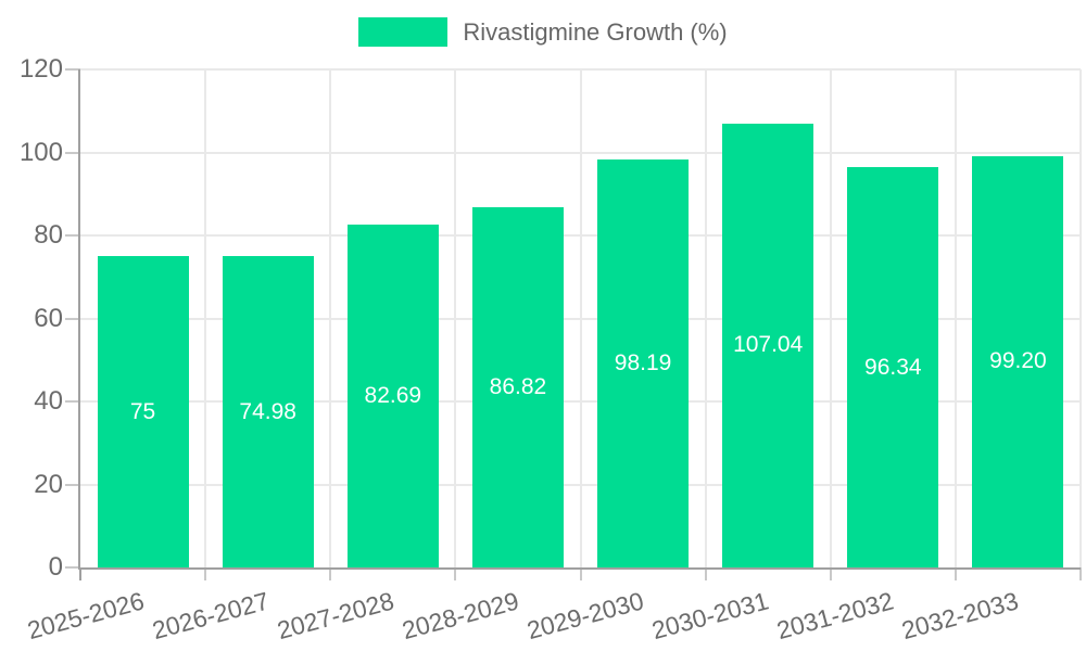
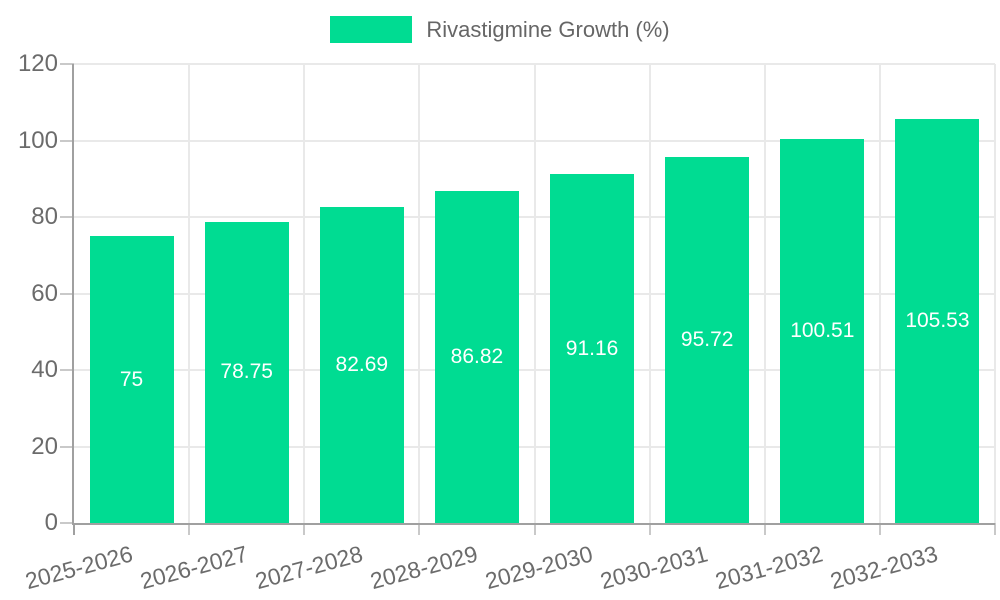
2026-2027: 74.98 -> 78.75
2029-2030: 98.19 -> 91.16
2030-2031: 107.04 -> 95.72
2031-2032: 96.34 -> 100.51
2032-2033: 99.20 -> 105.53
